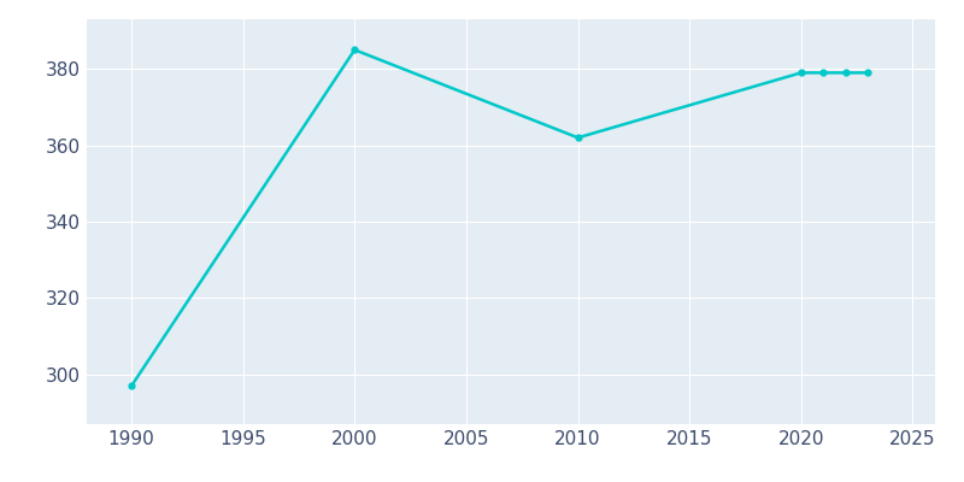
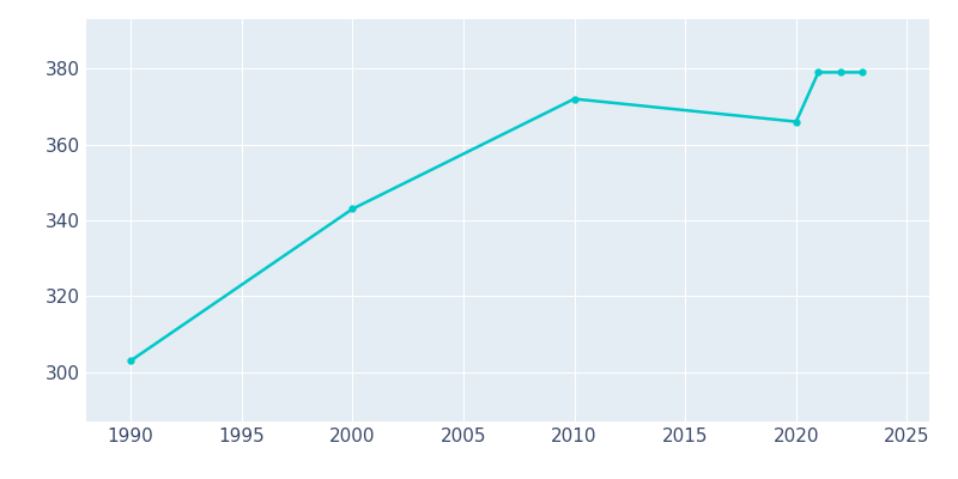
1990: 297 -> 303
2000: 385 -> 343
2010: 362 -> 372
2020: 379 -> 366
